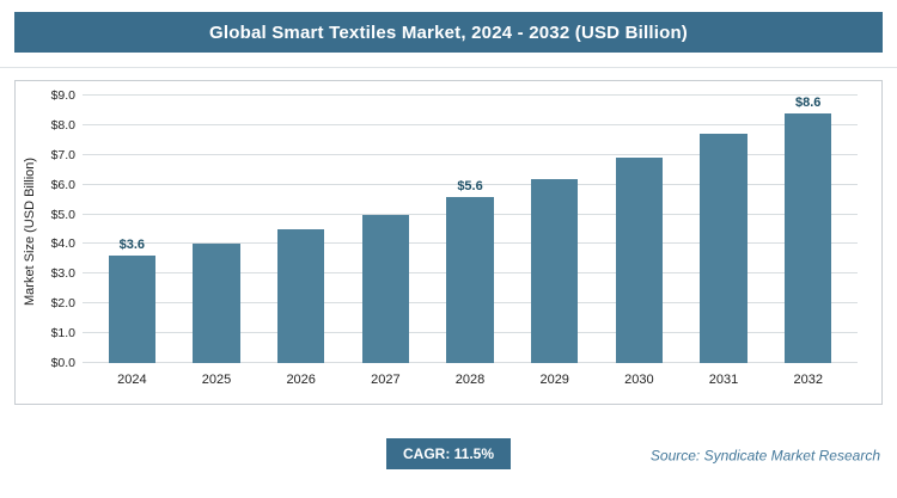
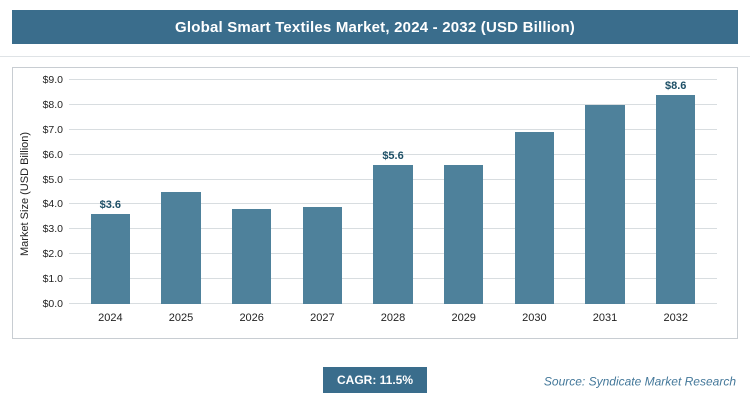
2025: $4.0 -> $4.5
2026: $4.5 -> $3.8
2027: $5.0 -> $3.9
2029: $6.2 -> $5.6
2031: $7.7 -> $8.0
